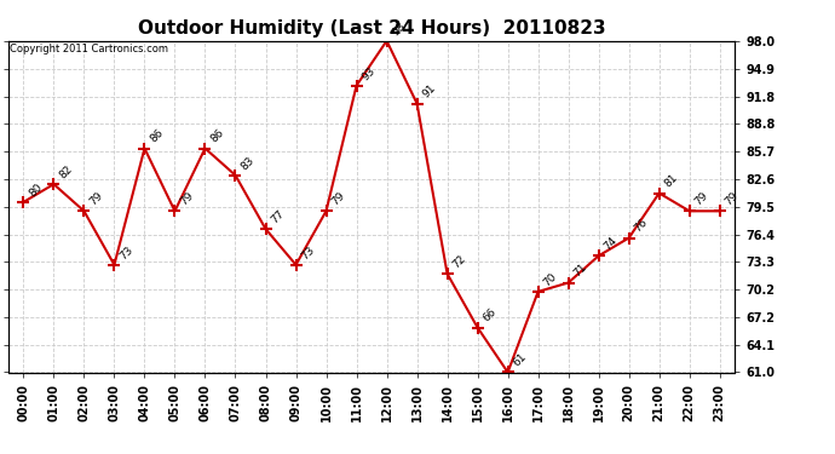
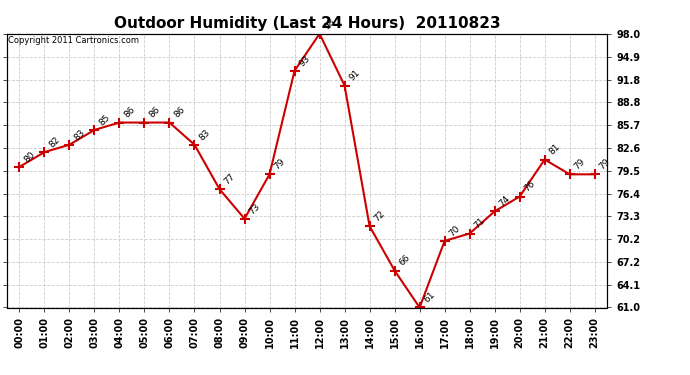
02:00: 79 -> 83
03:00: 73 -> 85
05:00: 79 -> 86
